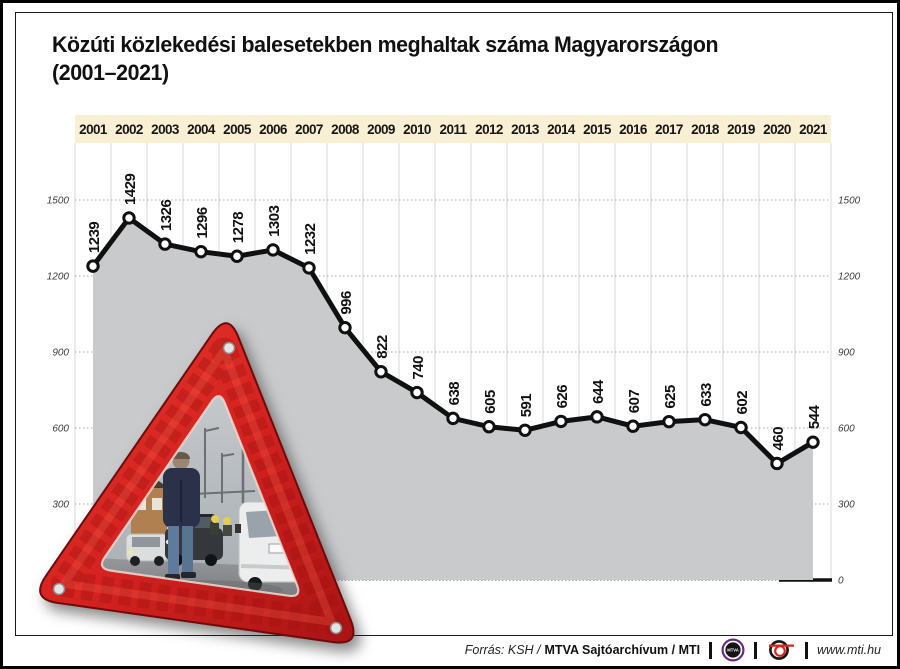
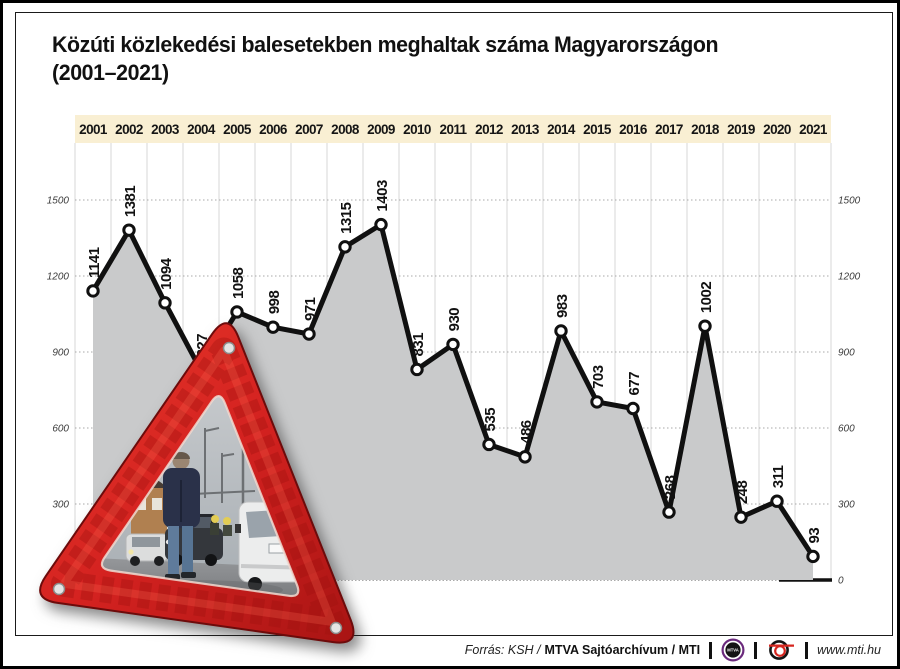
2001: 1239 -> 1141
2002: 1429 -> 1381
2003: 1326 -> 1094
2004: 1296 -> 827
2005: 1278 -> 1058
2006: 1303 -> 998
2007: 1232 -> 971
2008: 996 -> 1315
2009: 822 -> 1403
2010: 740 -> 831
2011: 638 -> 930
2012: 605 -> 535
2013: 591 -> 486
2014: 626 -> 983
2015: 644 -> 703
2016: 607 -> 677
2017: 625 -> 268
2018: 633 -> 1002
2019: 602 -> 248
2020: 460 -> 311
2021: 544 -> 93
